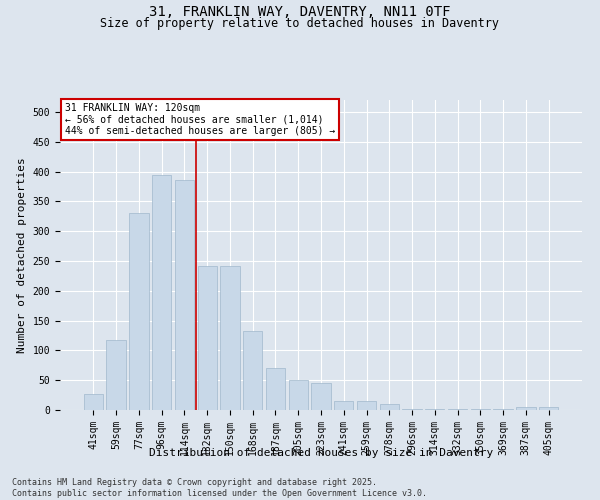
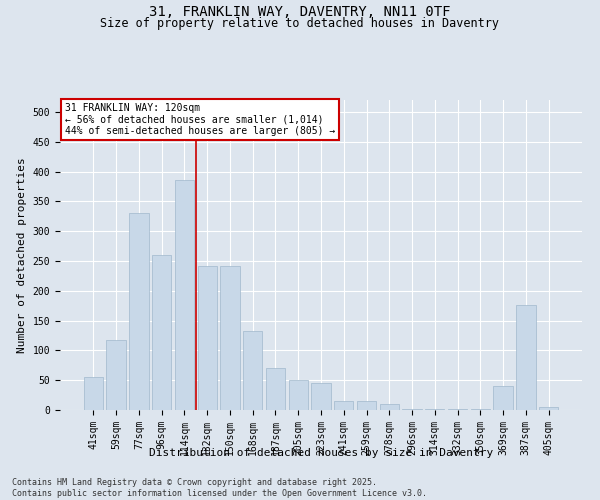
41sqm: 27 -> 56
96sqm: 395 -> 260
369sqm: 1 -> 40
387sqm: 5 -> 176
